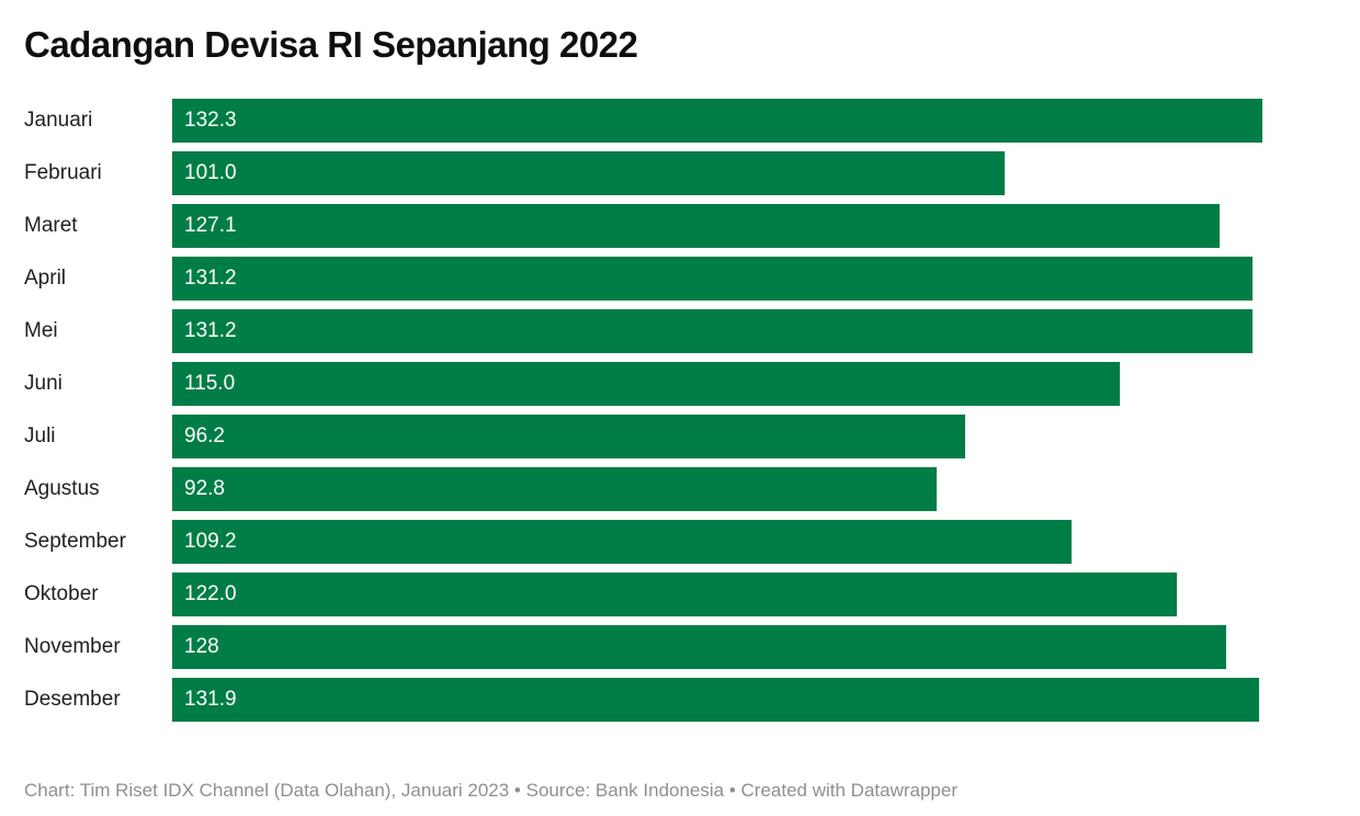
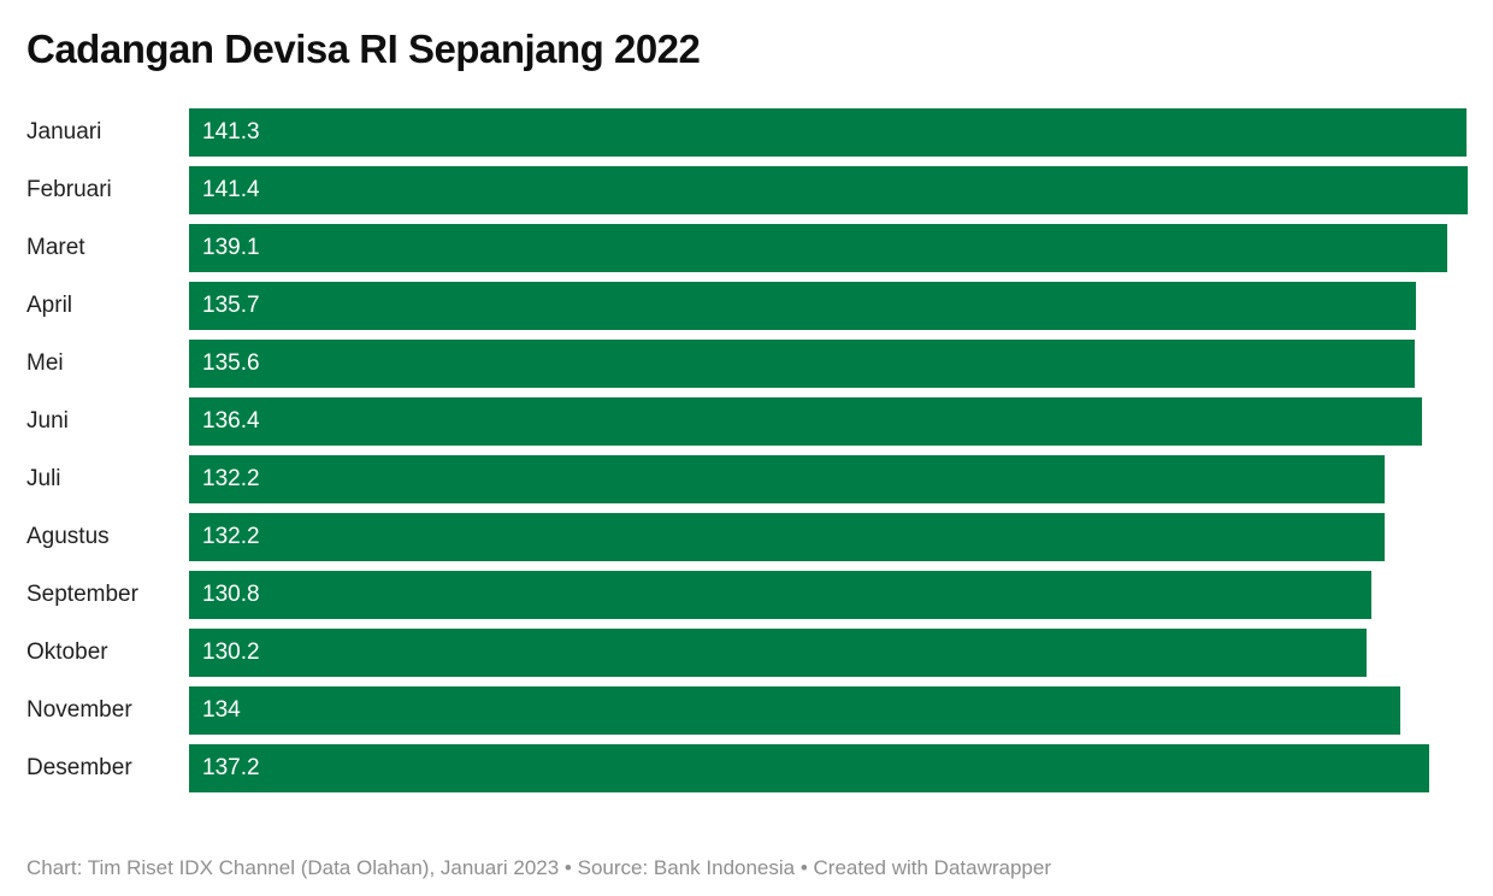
Januari: 132.3 -> 141.3
Februari: 101.0 -> 141.4
Maret: 127.1 -> 139.1
April: 131.2 -> 135.7
Mei: 131.2 -> 135.6
Juni: 115.0 -> 136.4
Juli: 96.2 -> 132.2
Agustus: 92.8 -> 132.2
September: 109.2 -> 130.8
Oktober: 122.0 -> 130.2
November: 128 -> 134
Desember: 131.9 -> 137.2
